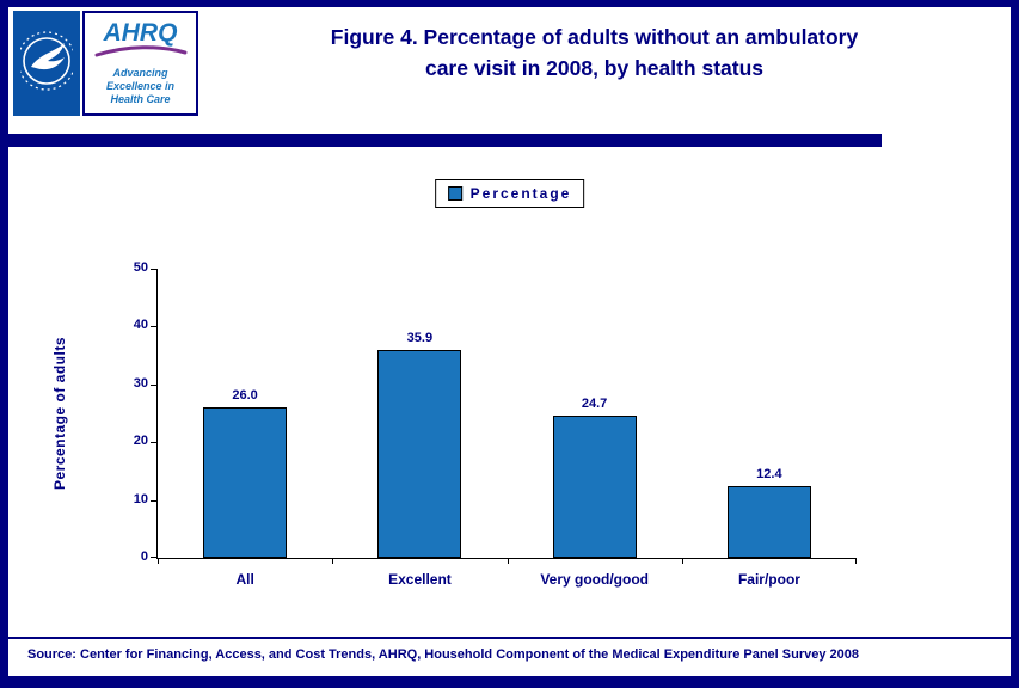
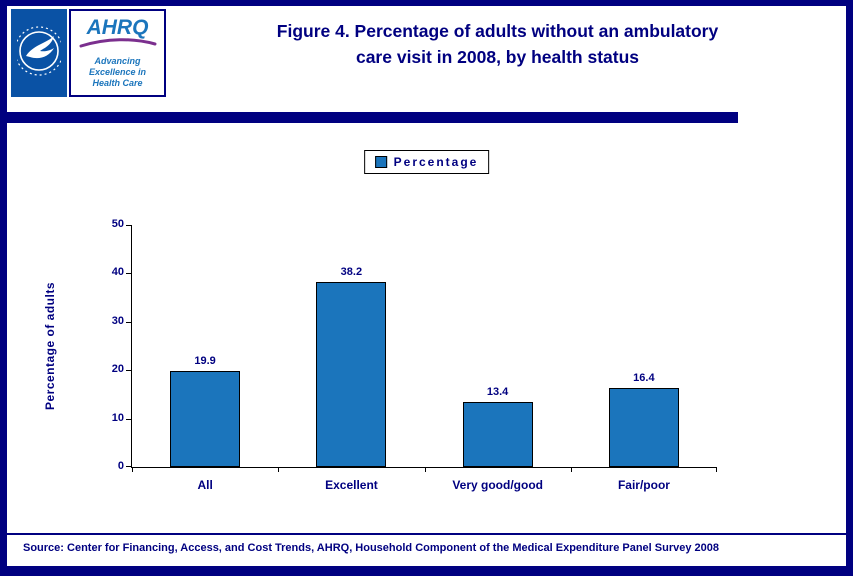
All: 26.0 -> 19.9
Excellent: 35.9 -> 38.2
Very good/good: 24.7 -> 13.4
Fair/poor: 12.4 -> 16.4
